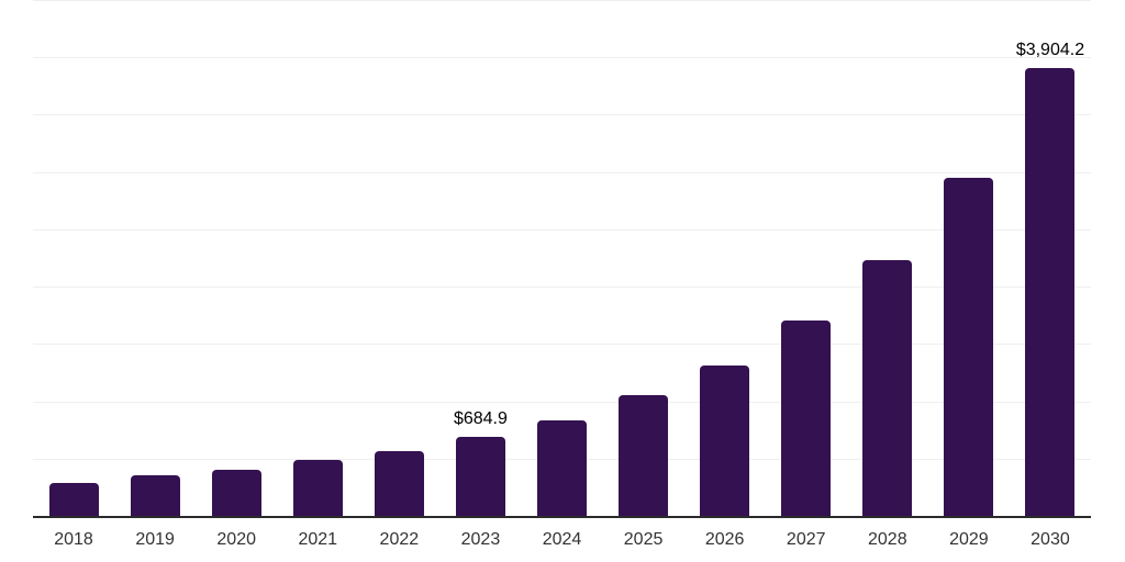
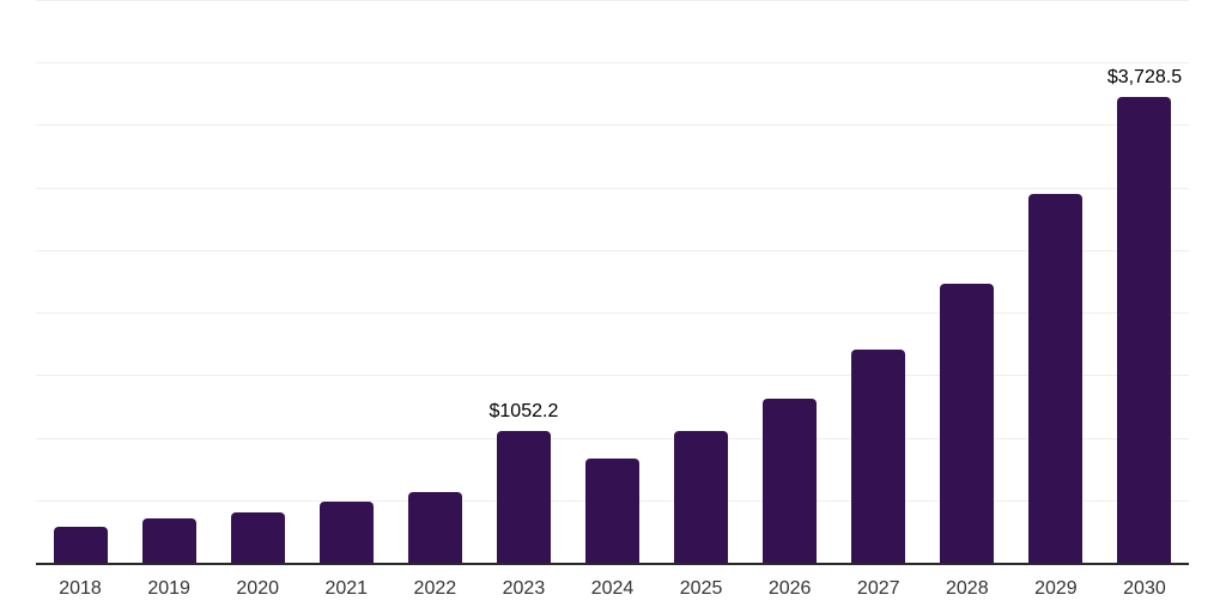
2023: $684.9 -> $1052.2
2030: $3,904.2 -> $3,728.5
